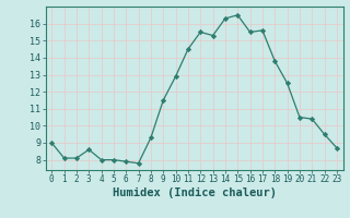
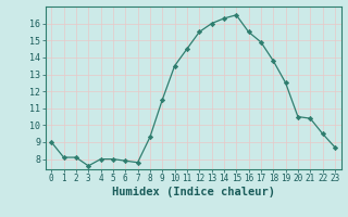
3: 8.6 -> 7.6
10: 12.9 -> 13.5
13: 15.3 -> 16.0
17: 15.6 -> 14.9
